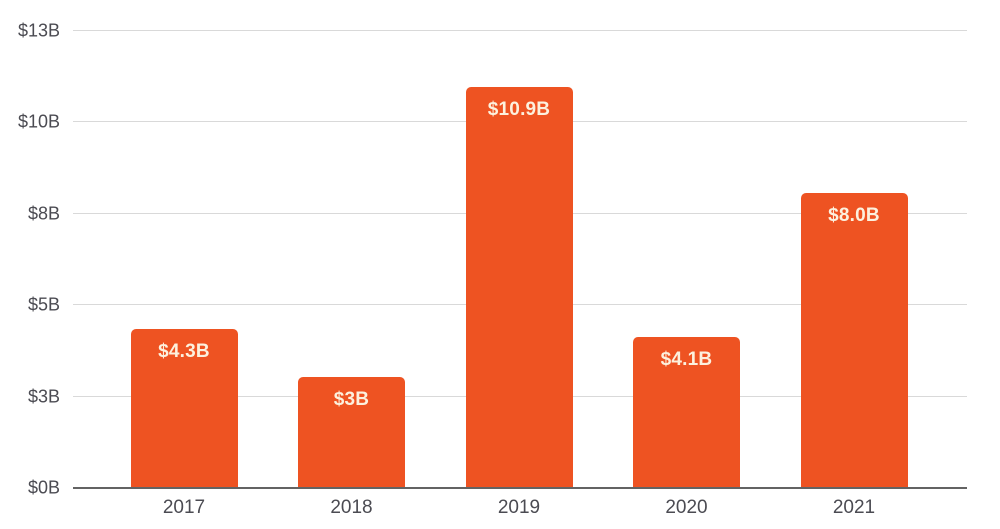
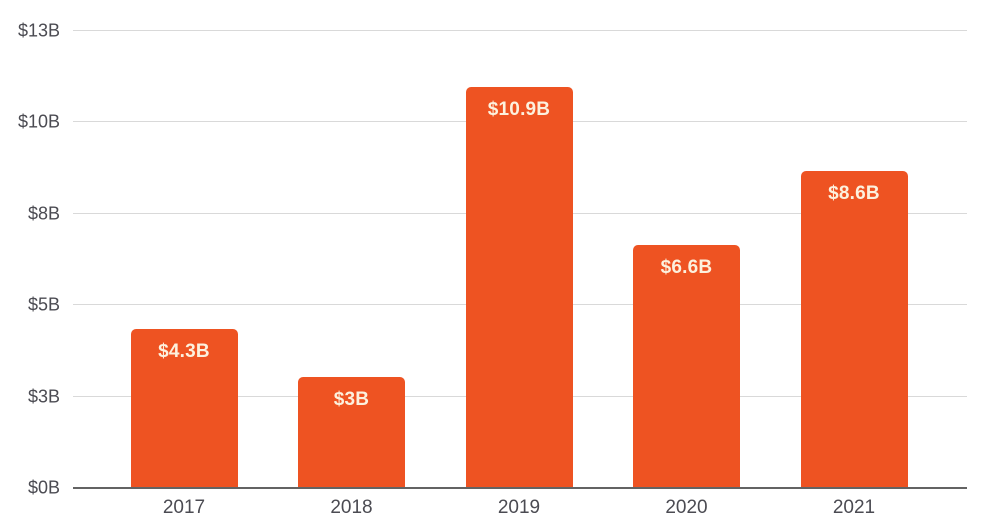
2020: $4.1B -> $6.6B
2021: $8.0B -> $8.6B
